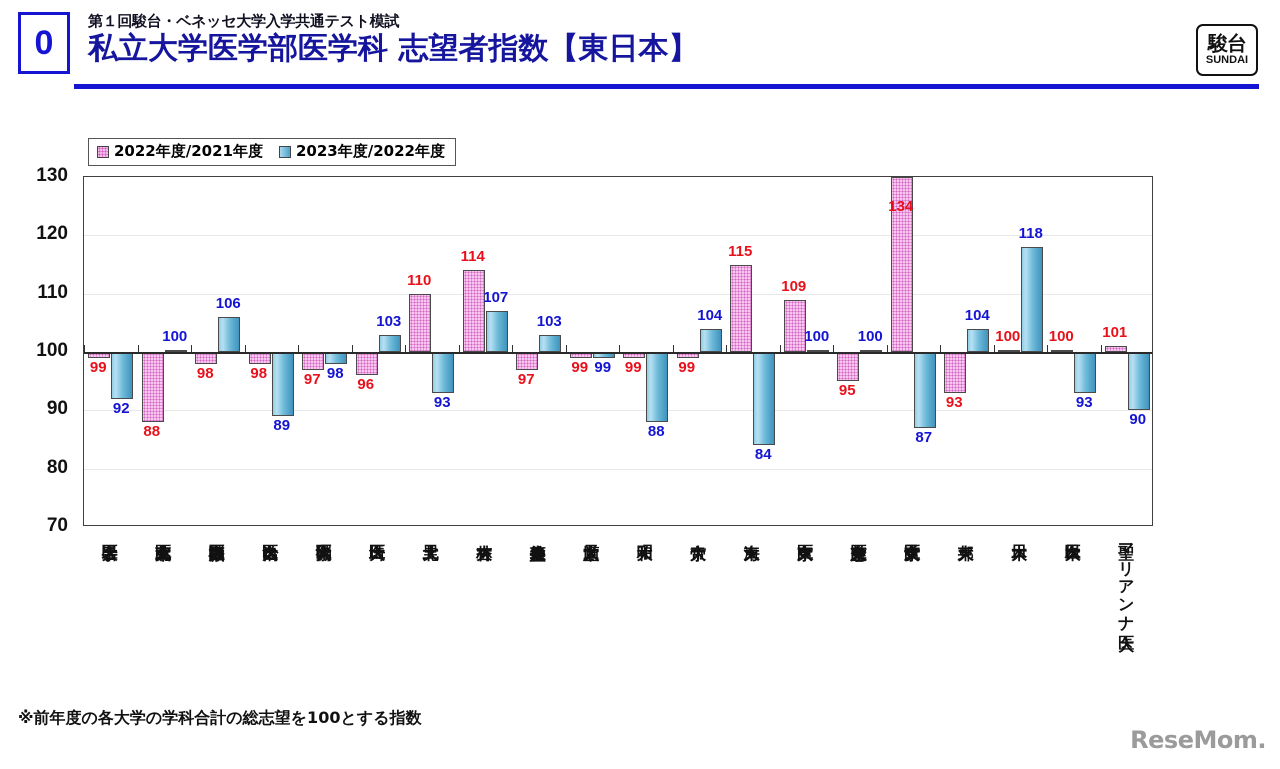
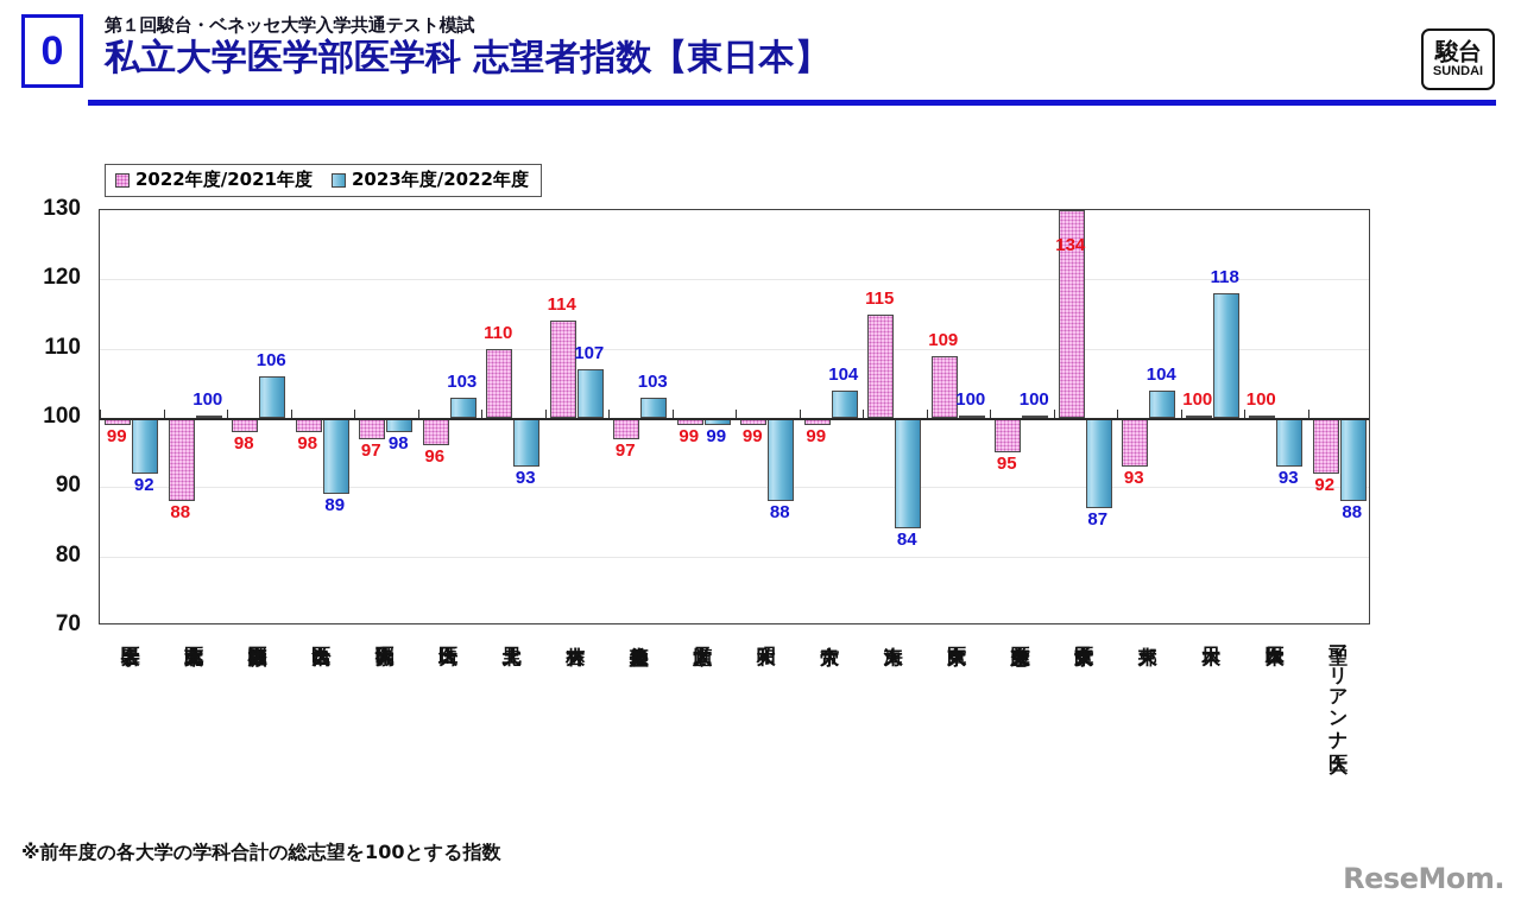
2022年度/2021年度/聖マリアンナ医大: 101 -> 92
2023年度/2022年度/聖マリアンナ医大: 90 -> 88
